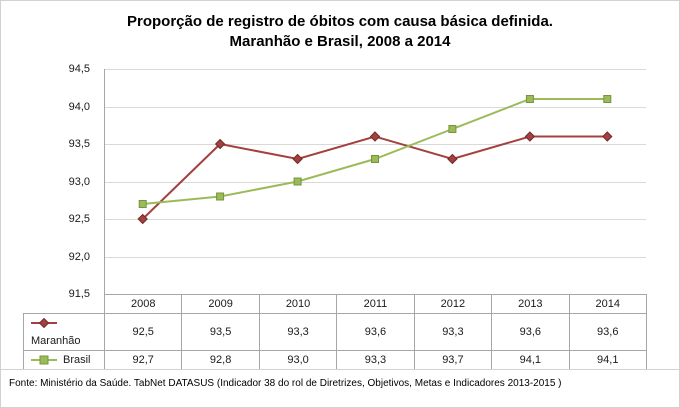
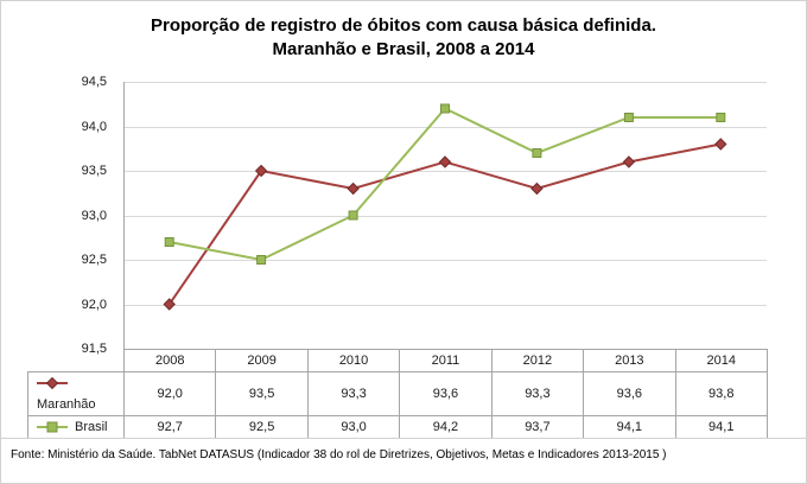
Maranhão/2008: 92,5 -> 92,0
Brasil/2009: 92,8 -> 92,5
Brasil/2011: 93,3 -> 94,2
Maranhão/2014: 93,6 -> 93,8
